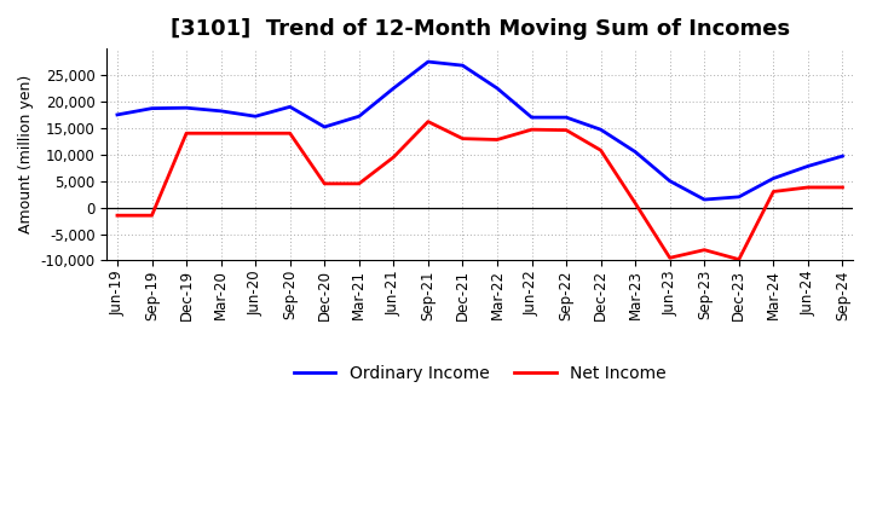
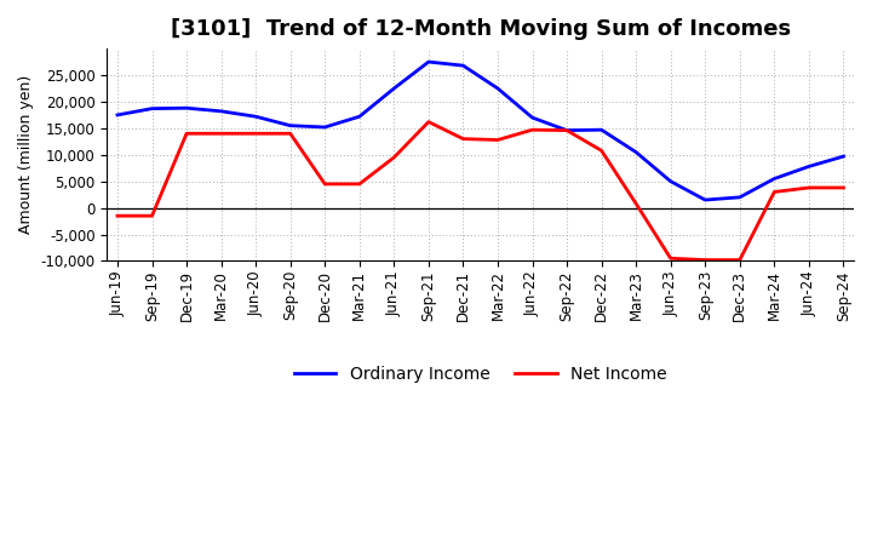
Ordinary Income/Sep-20: 19,000 -> 15,500
Ordinary Income/Sep-22: 17,000 -> 14,600
Net Income/Sep-23: -8,000 -> -9,800
